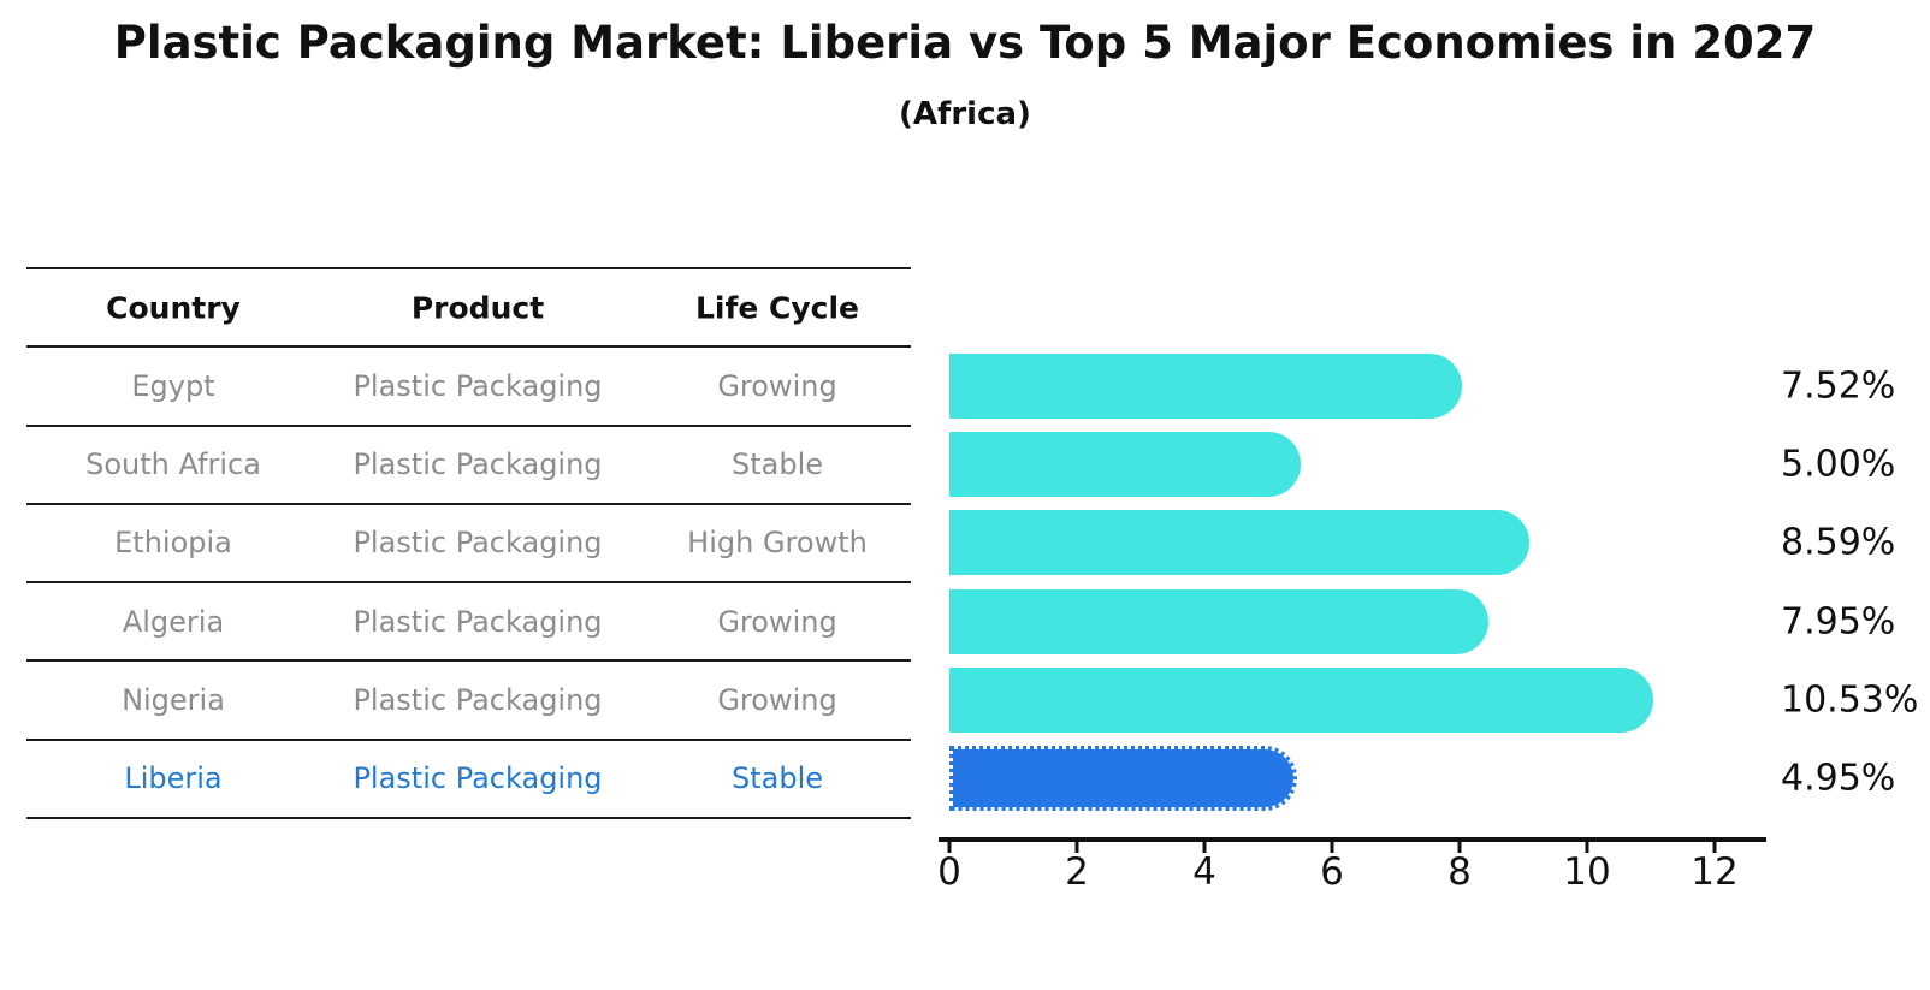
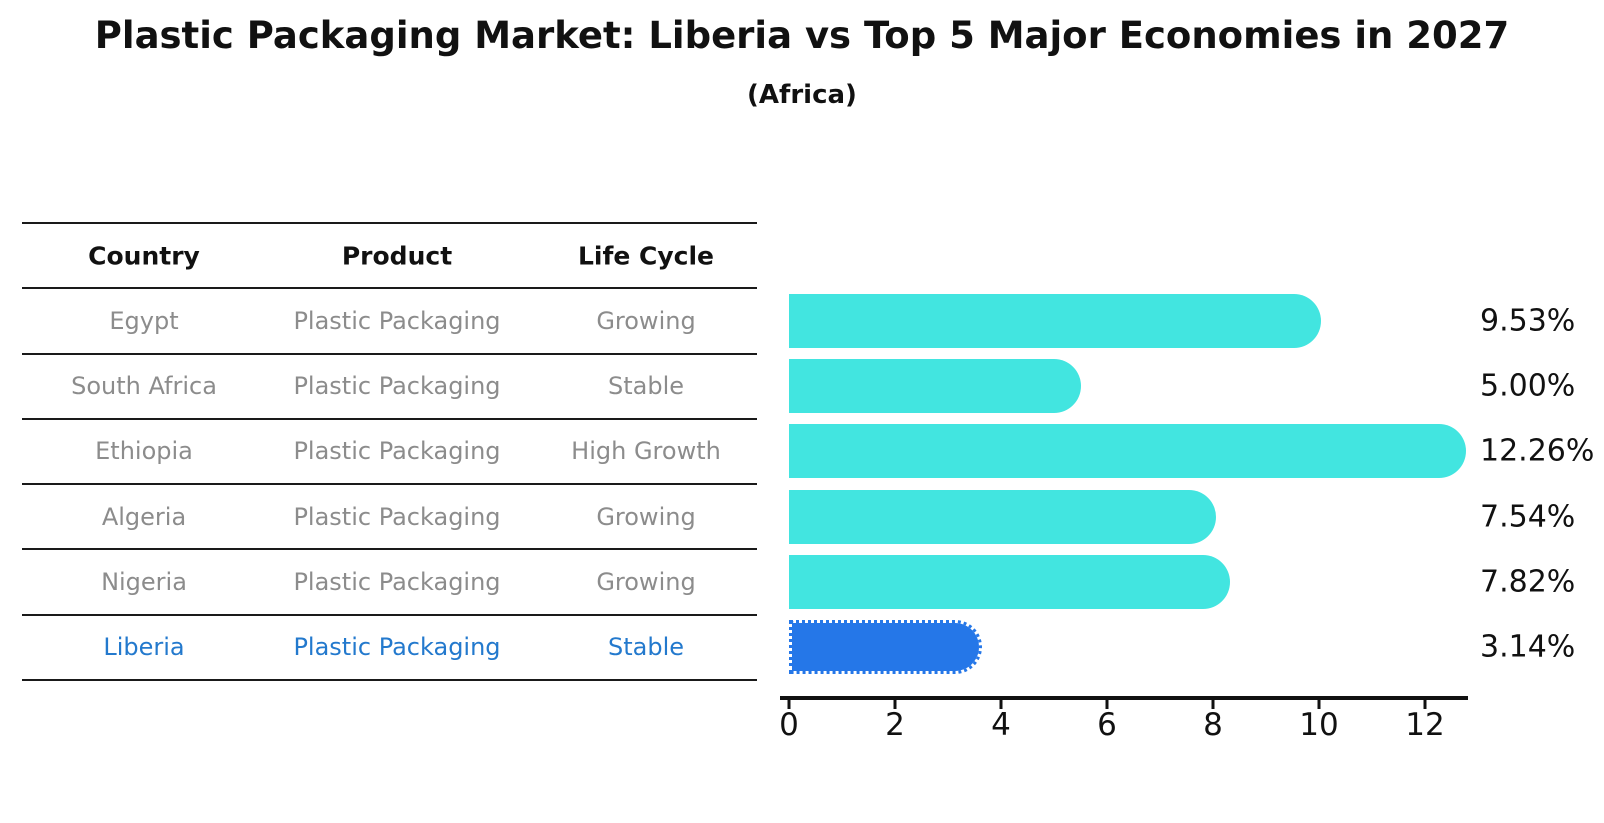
Egypt: 7.52% -> 9.53%
Ethiopia: 8.59% -> 12.26%
Algeria: 7.95% -> 7.54%
Nigeria: 10.53% -> 7.82%
Liberia: 4.95% -> 3.14%
